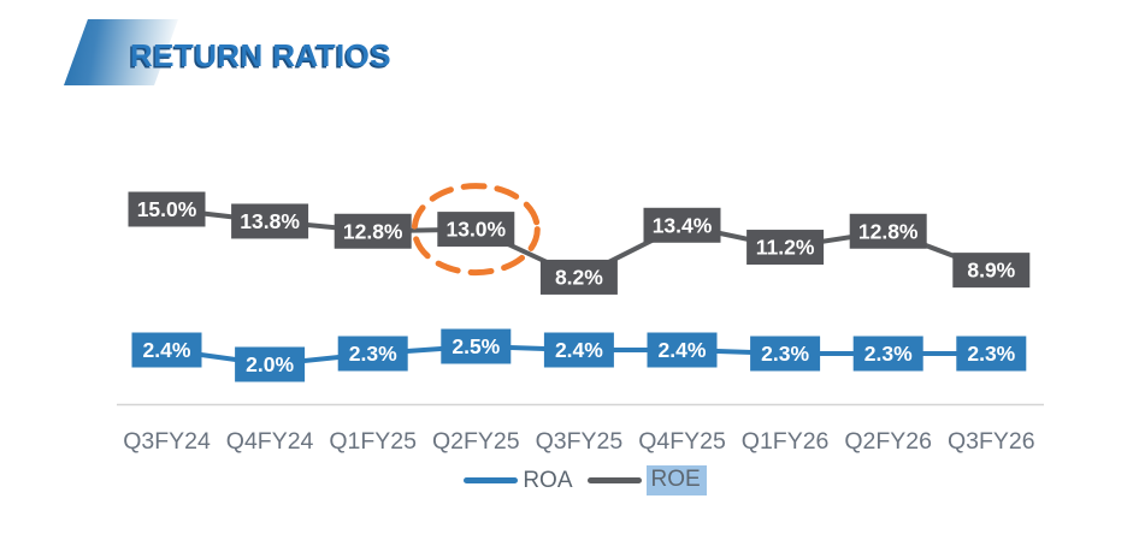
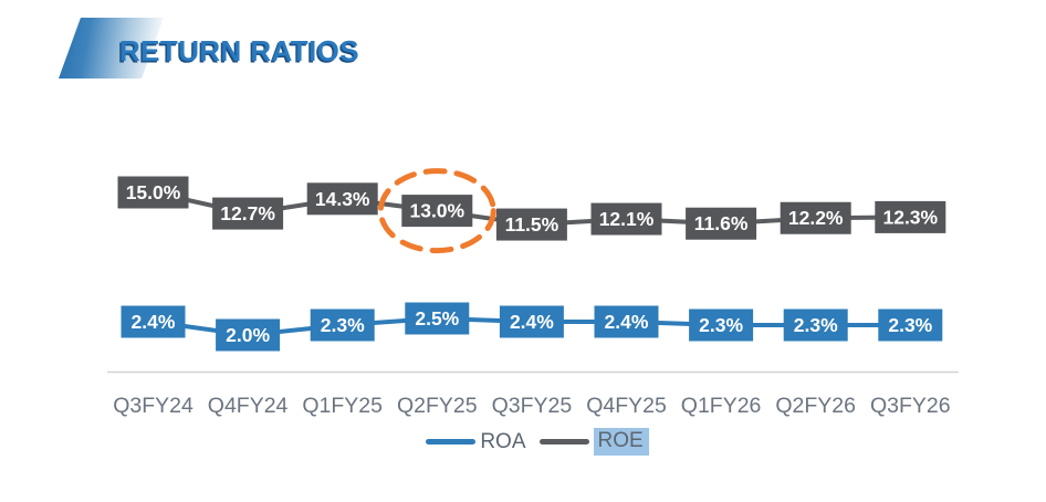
ROE/Q4FY24: 13.8% -> 12.7%
ROE/Q1FY25: 12.8% -> 14.3%
ROE/Q3FY25: 8.2% -> 11.5%
ROE/Q4FY25: 13.4% -> 12.1%
ROE/Q1FY26: 11.2% -> 11.6%
ROE/Q2FY26: 12.8% -> 12.2%
ROE/Q3FY26: 8.9% -> 12.3%
